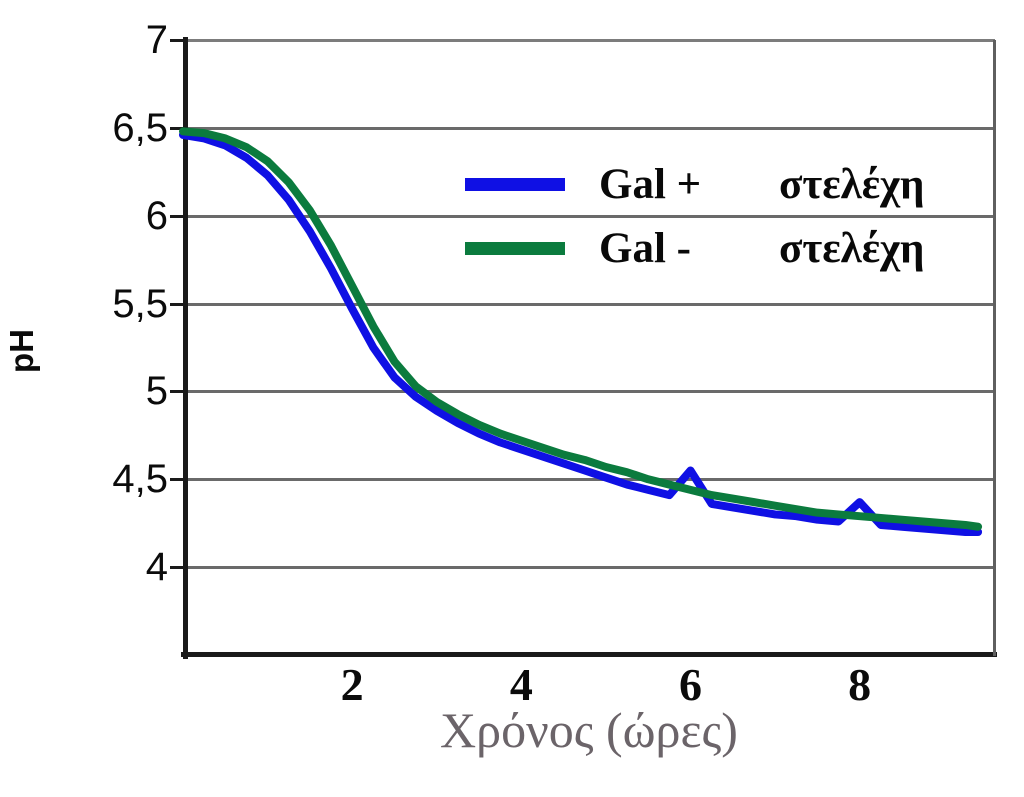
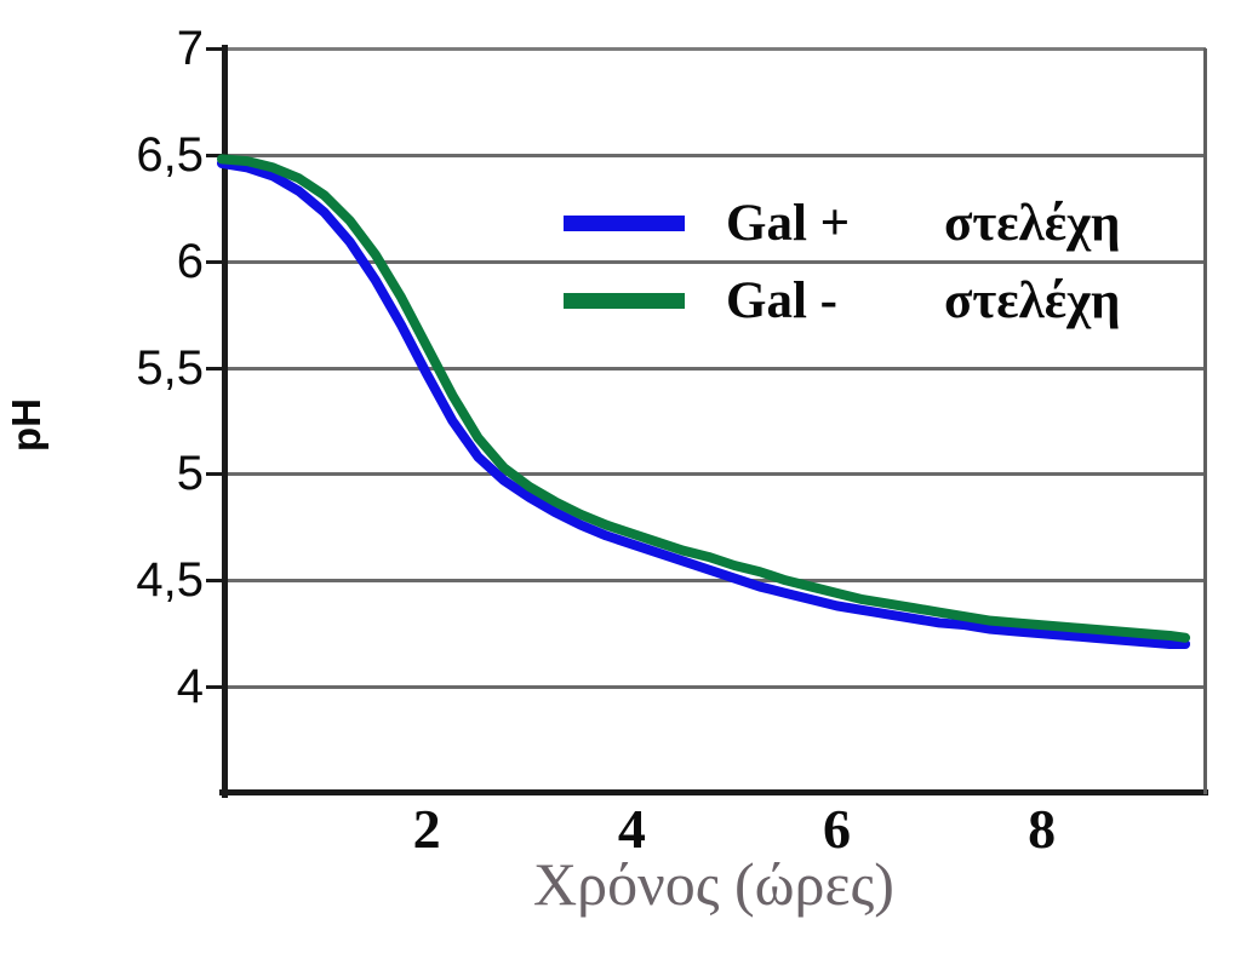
Gal + στελέχη/6: 4,55 -> 4,38
Gal + στελέχη/8: 4,37 -> 4,25
